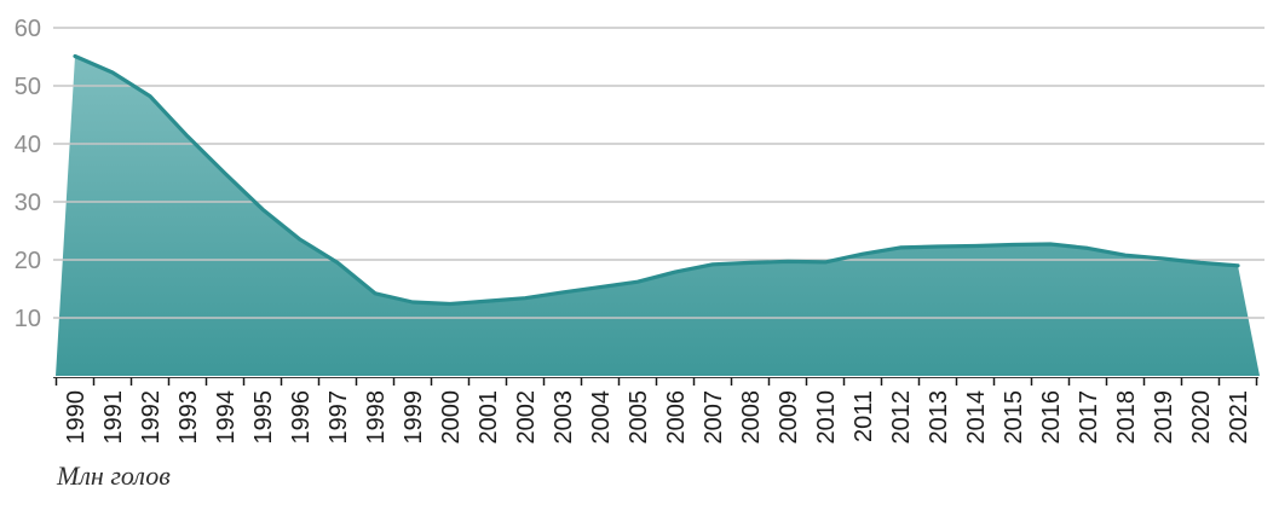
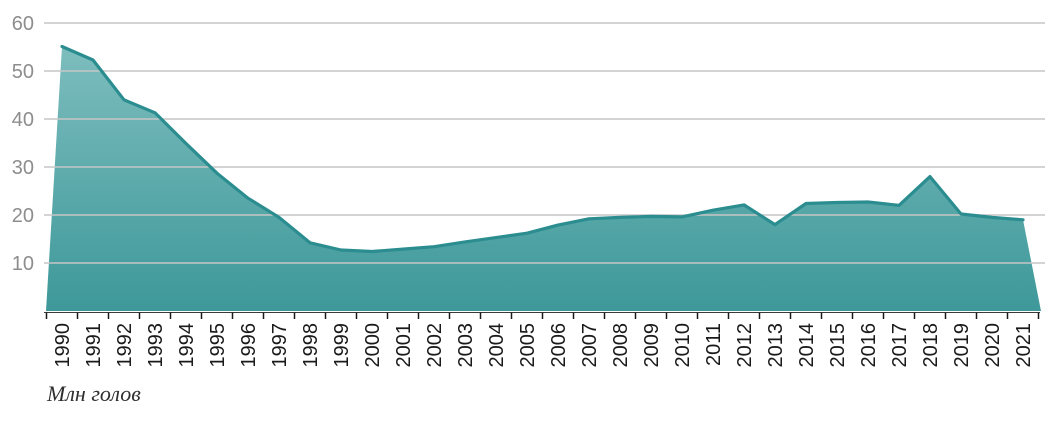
1992: 48 -> 44
2013: 22 -> 18
2018: 21 -> 28
